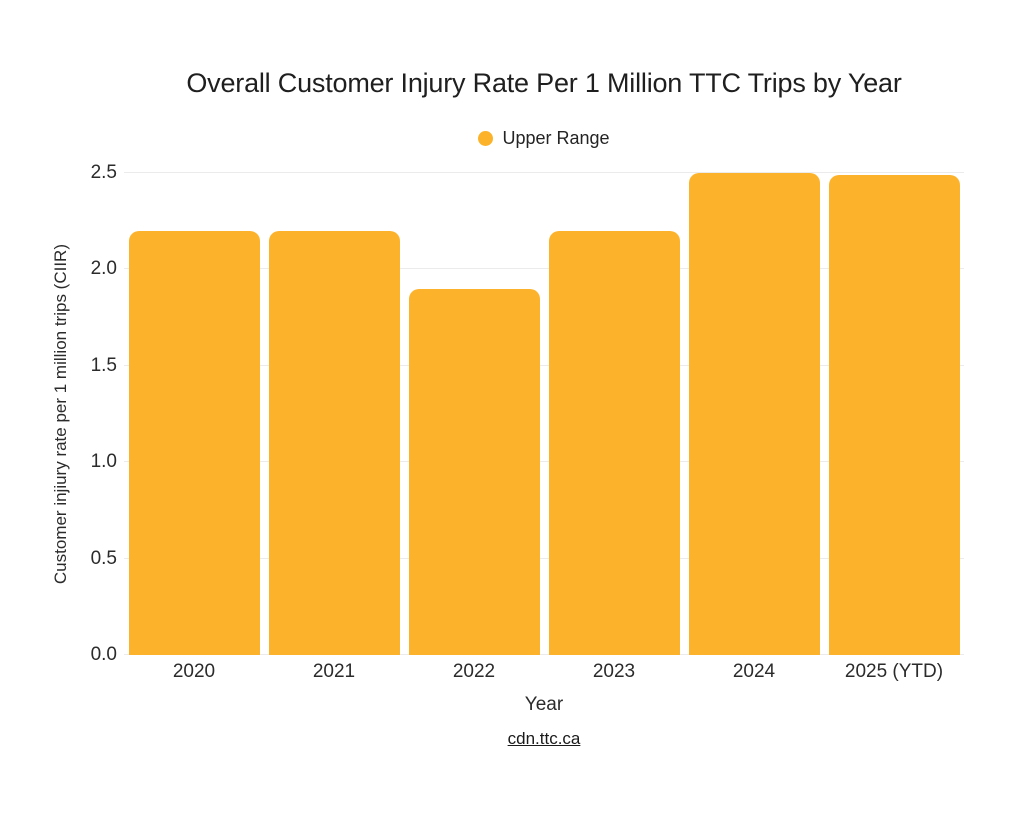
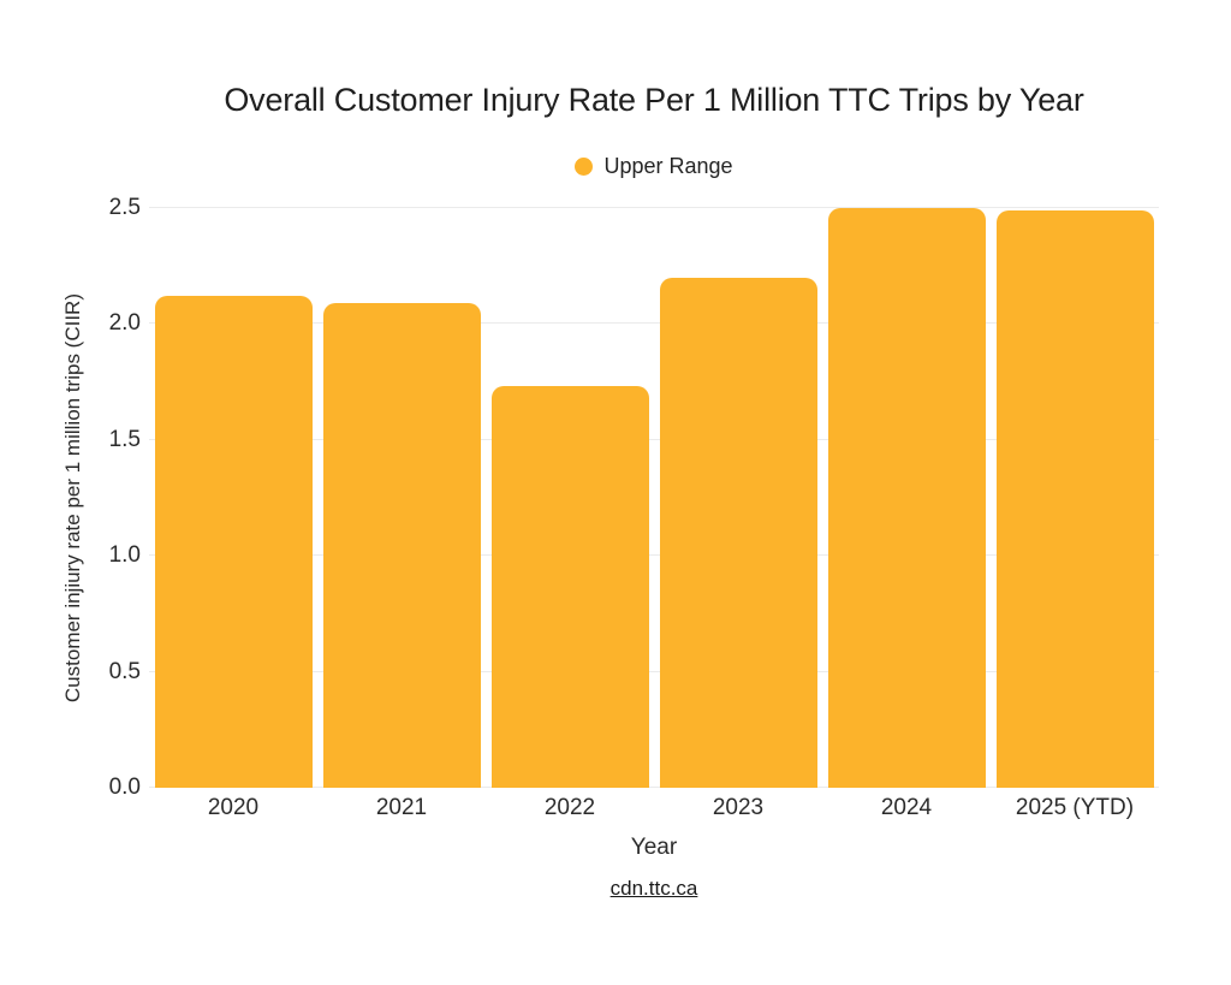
2020: 2.20 -> 2.12
2021: 2.20 -> 2.09
2022: 1.90 -> 1.73
